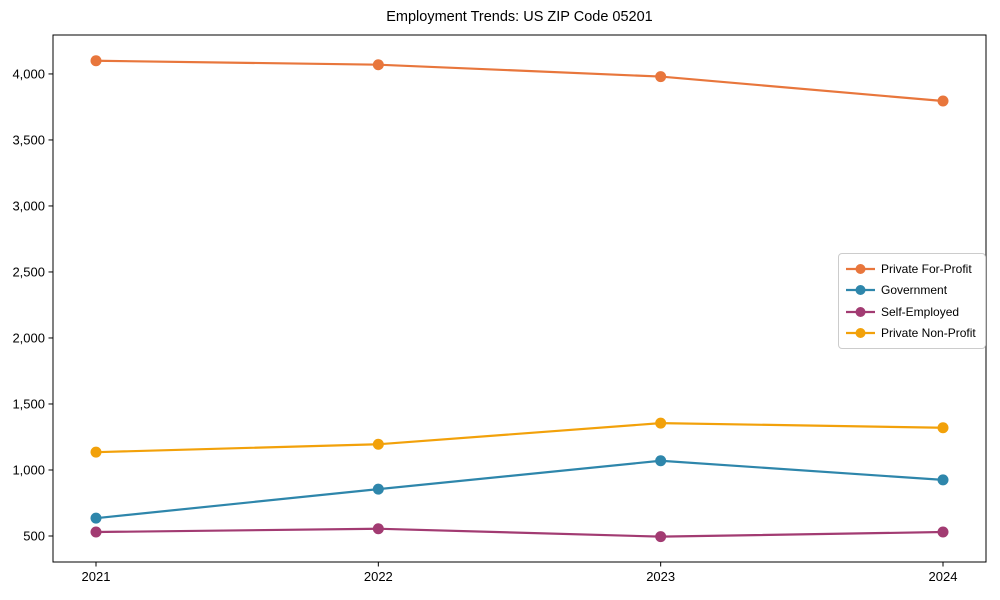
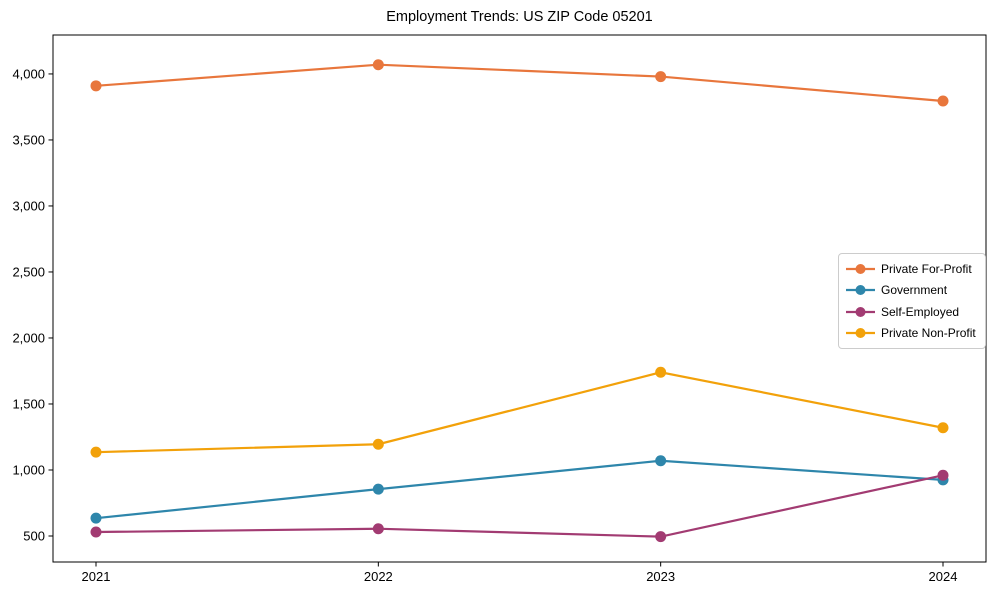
Private For-Profit/2021: 4100 -> 3910
Private Non-Profit/2023: 1360 -> 1740
Self-Employed/2024: 530 -> 960
